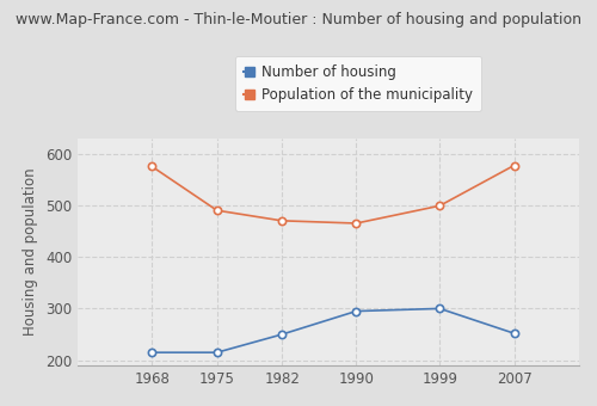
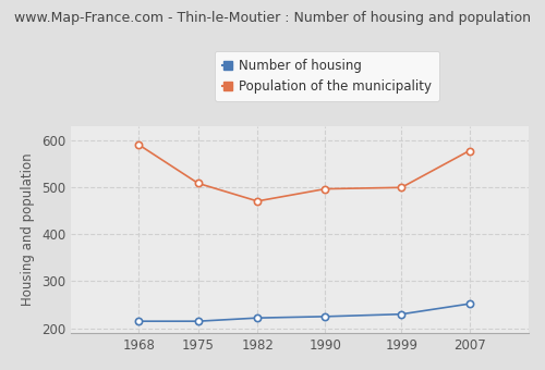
Population of the municipality/1968: 575 -> 590
Population of the municipality/1975: 490 -> 508
Number of housing/1982: 250 -> 222
Number of housing/1990: 295 -> 225
Population of the municipality/1990: 465 -> 496
Number of housing/1999: 300 -> 230
